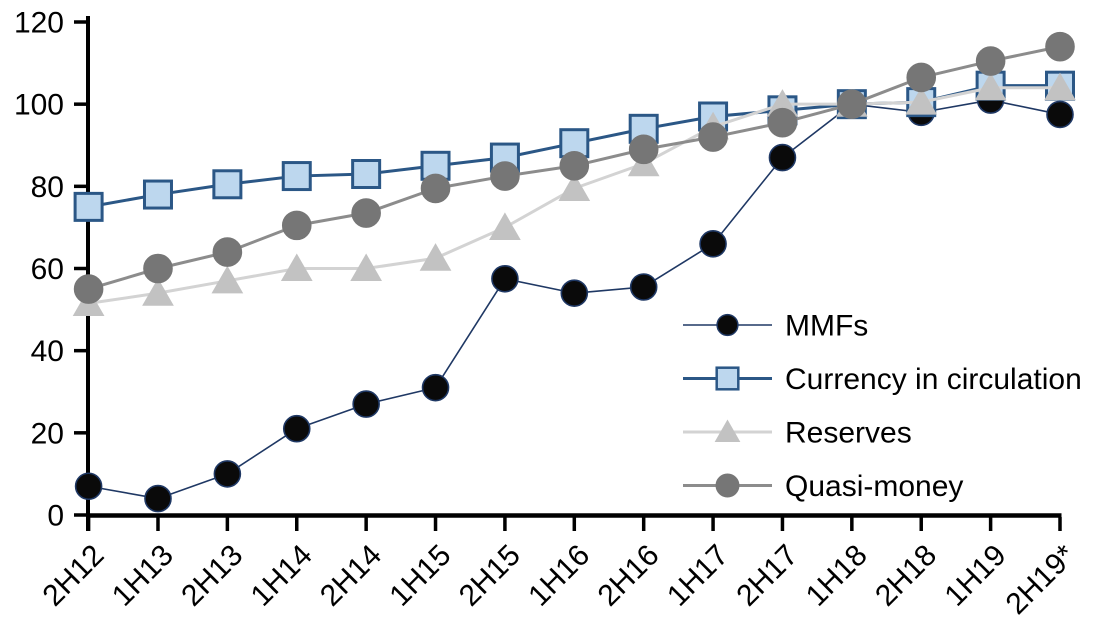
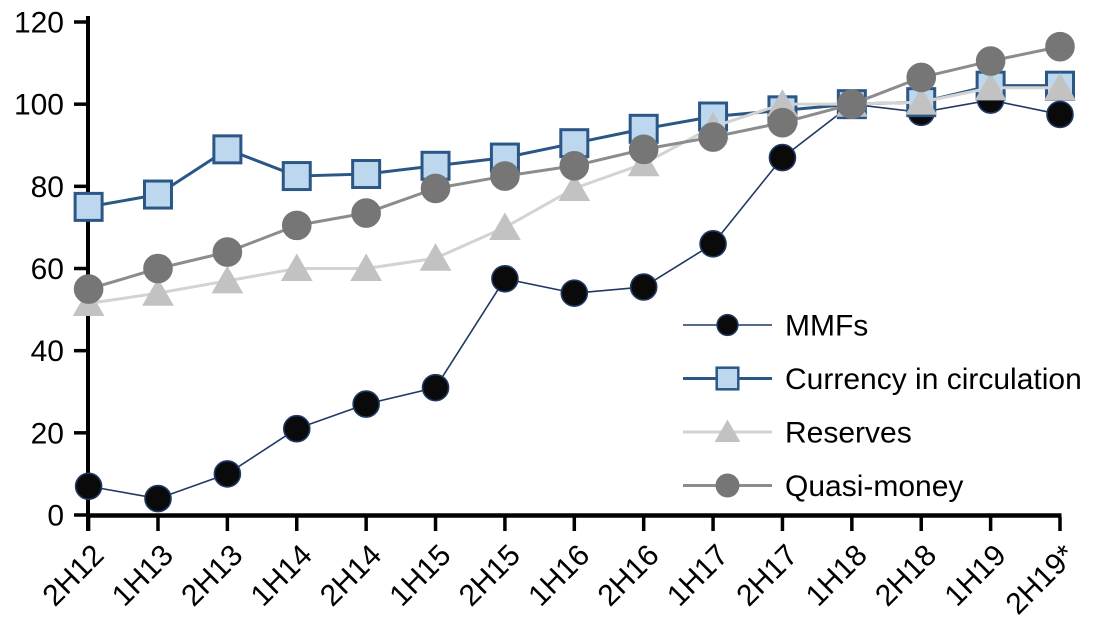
Currency in circulation/2H13: 80 -> 89
